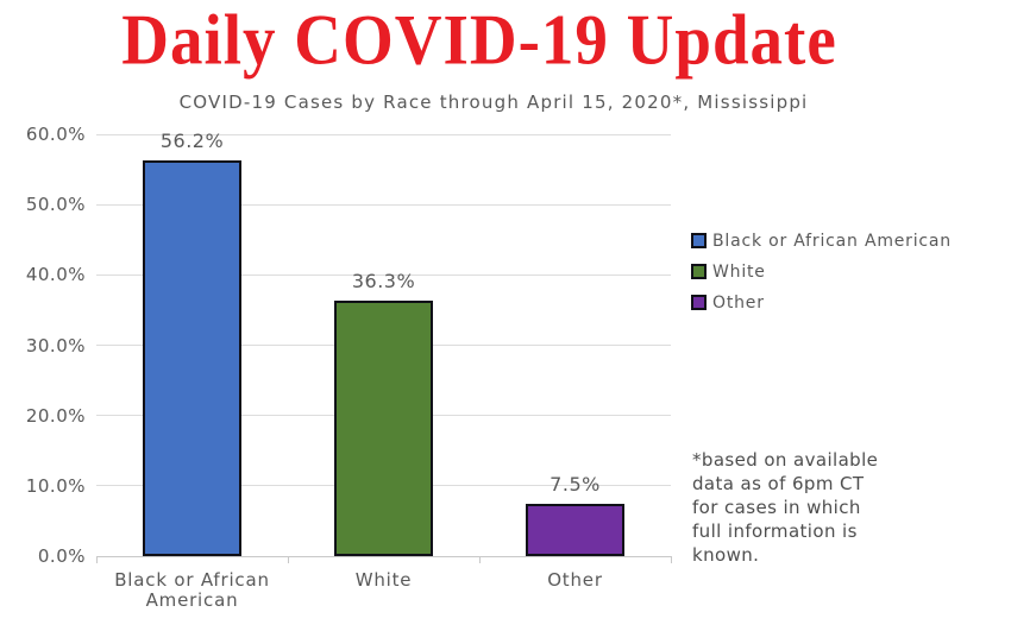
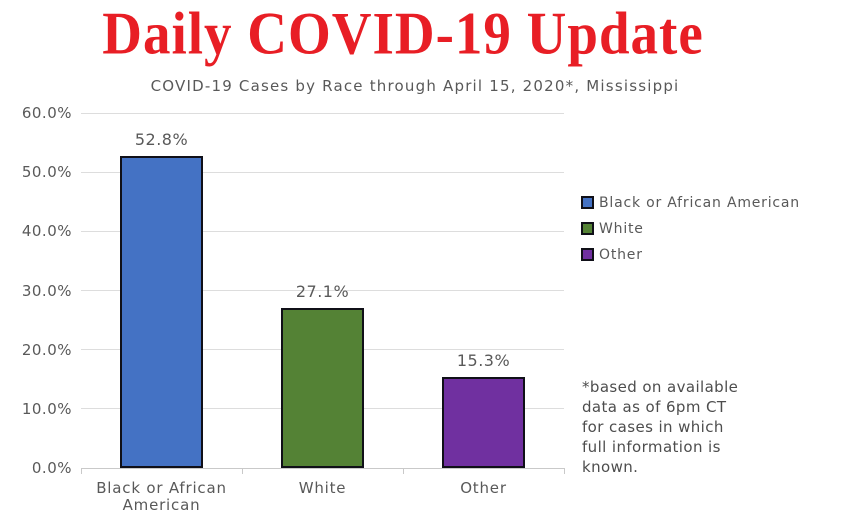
Black or African American: 56.2% -> 52.8%
White: 36.3% -> 27.1%
Other: 7.5% -> 15.3%
